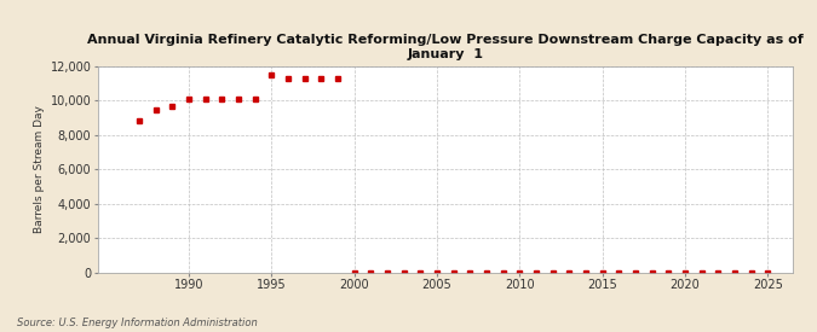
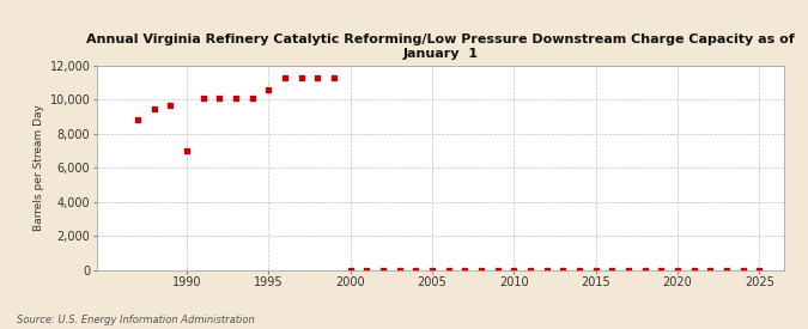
1990: 10,100 -> 7,000
1995: 11,500 -> 10,600
